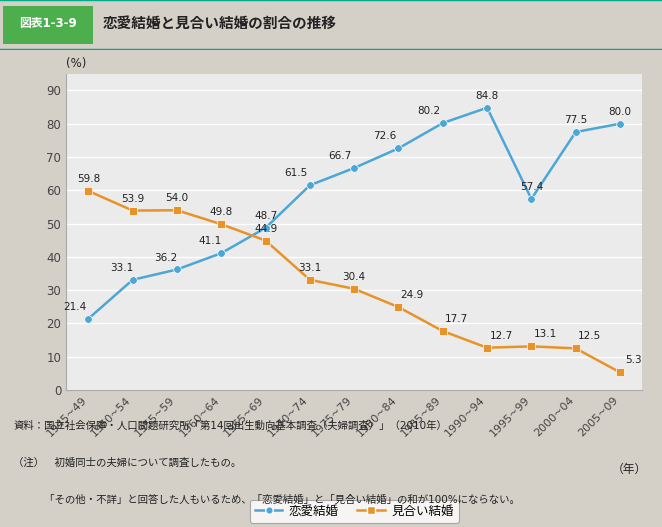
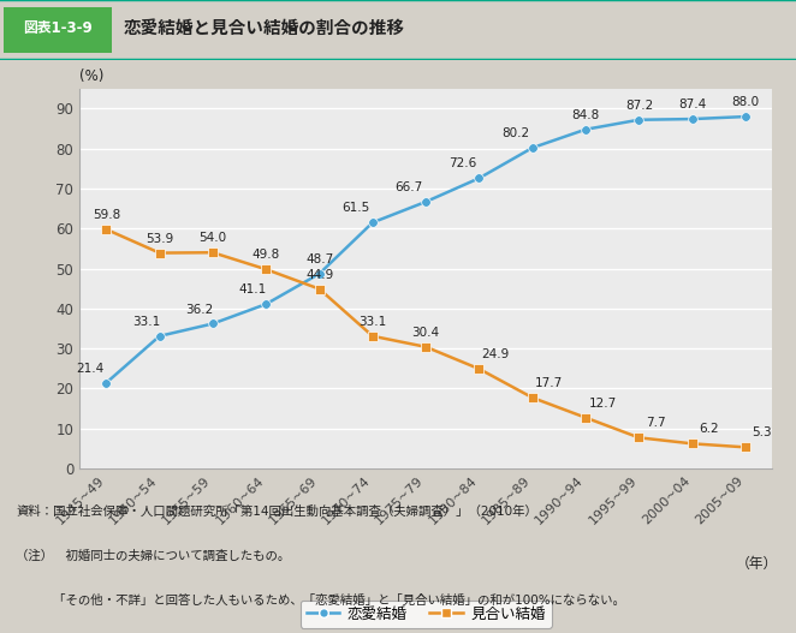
恋愛結婚/1995~99: 57.4 -> 87.2
見合い結婚/1995~99: 13.1 -> 7.7
恋愛結婚/2000~04: 77.5 -> 87.4
見合い結婚/2000~04: 12.5 -> 6.2
恋愛結婚/2005~09: 80.0 -> 88.0
